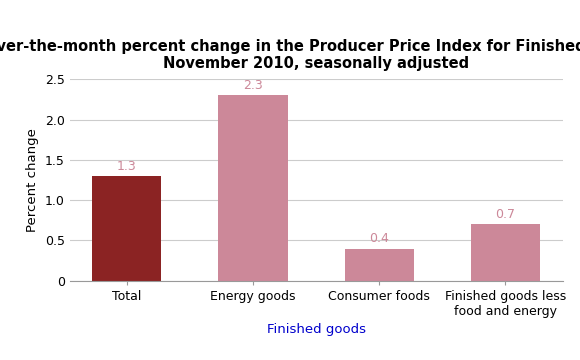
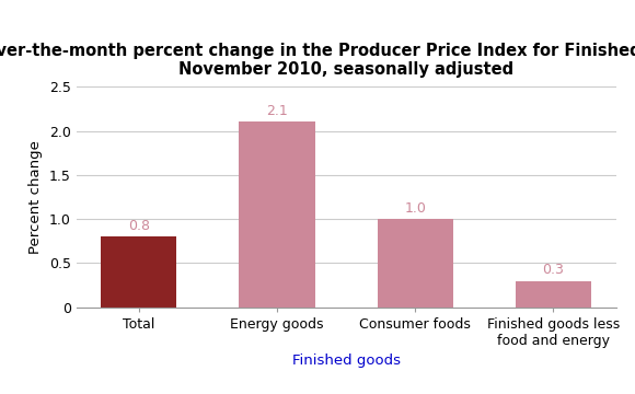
Total: 1.3 -> 0.8
Energy goods: 2.3 -> 2.1
Consumer foods: 0.4 -> 1.0
Finished goods less food and energy: 0.7 -> 0.3
